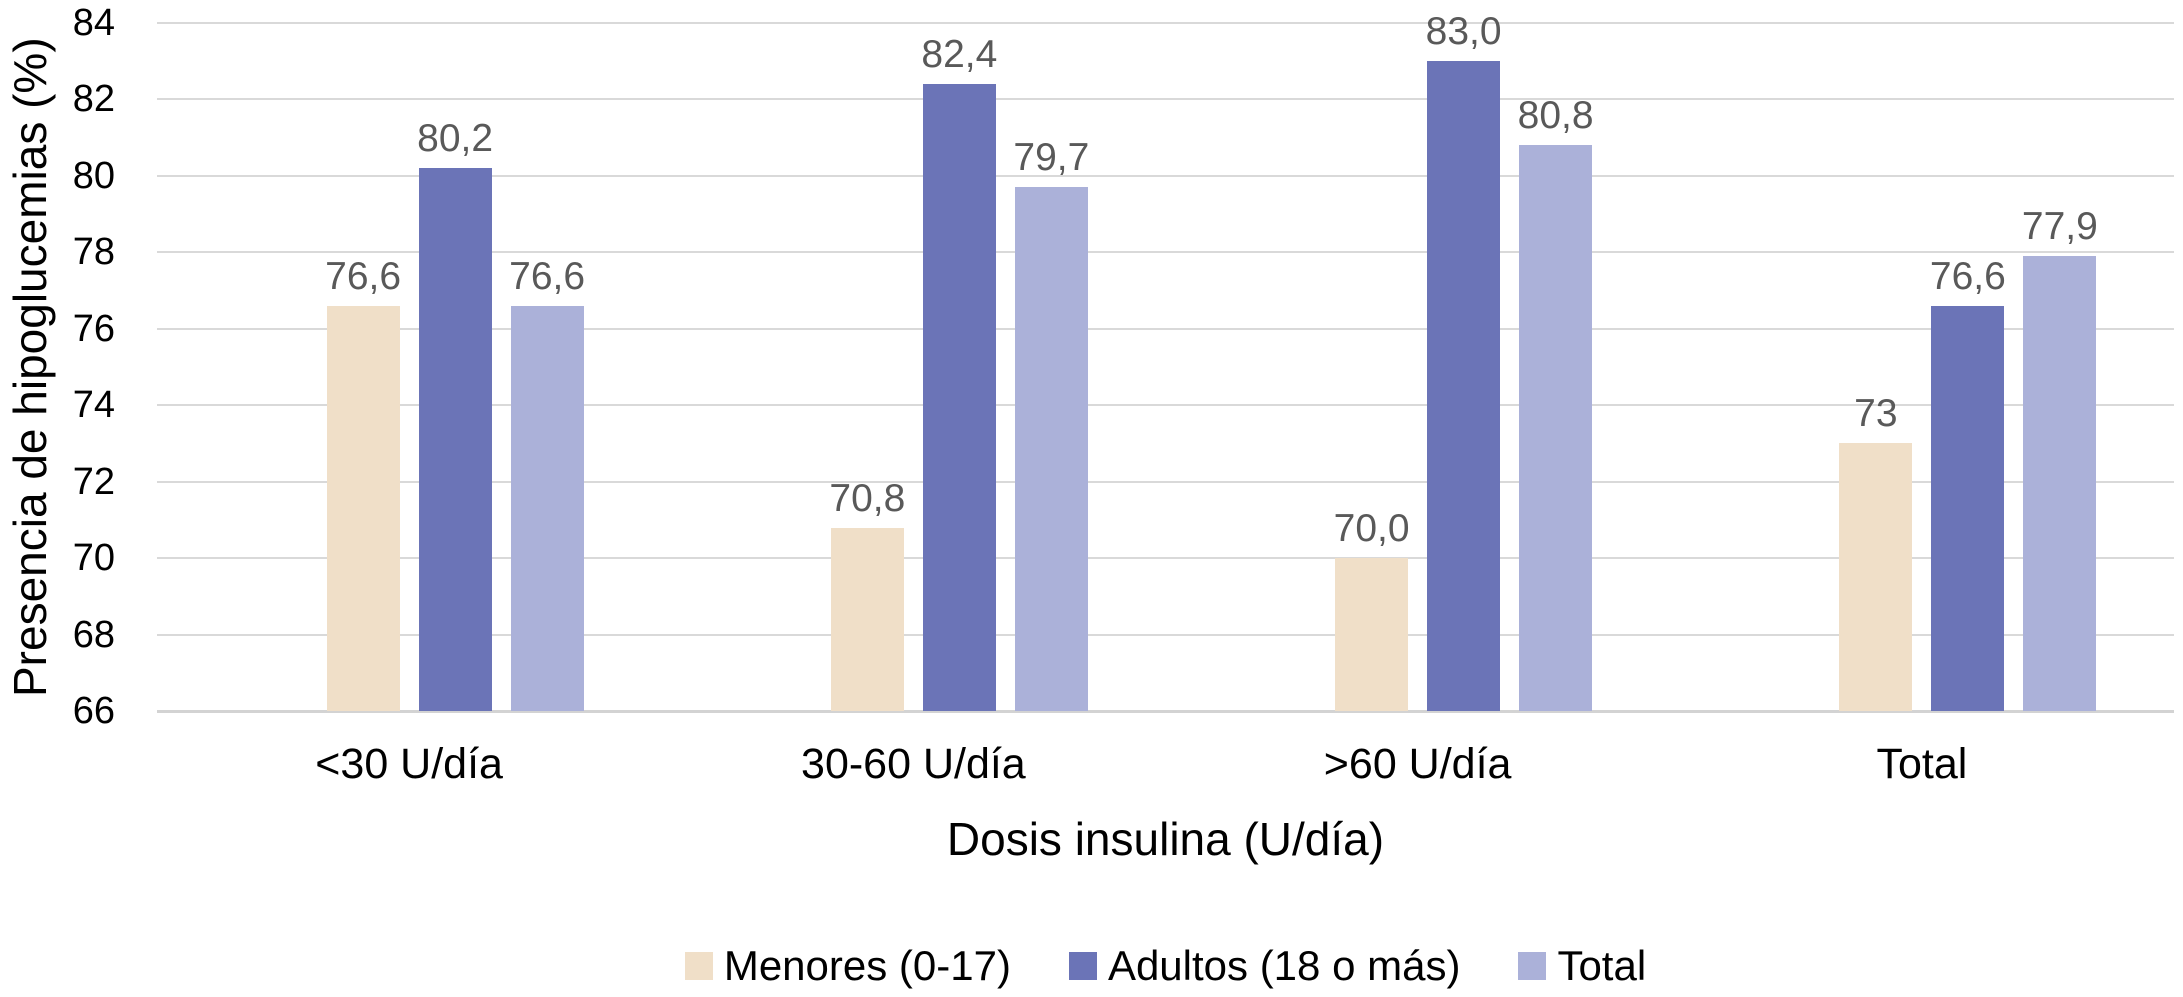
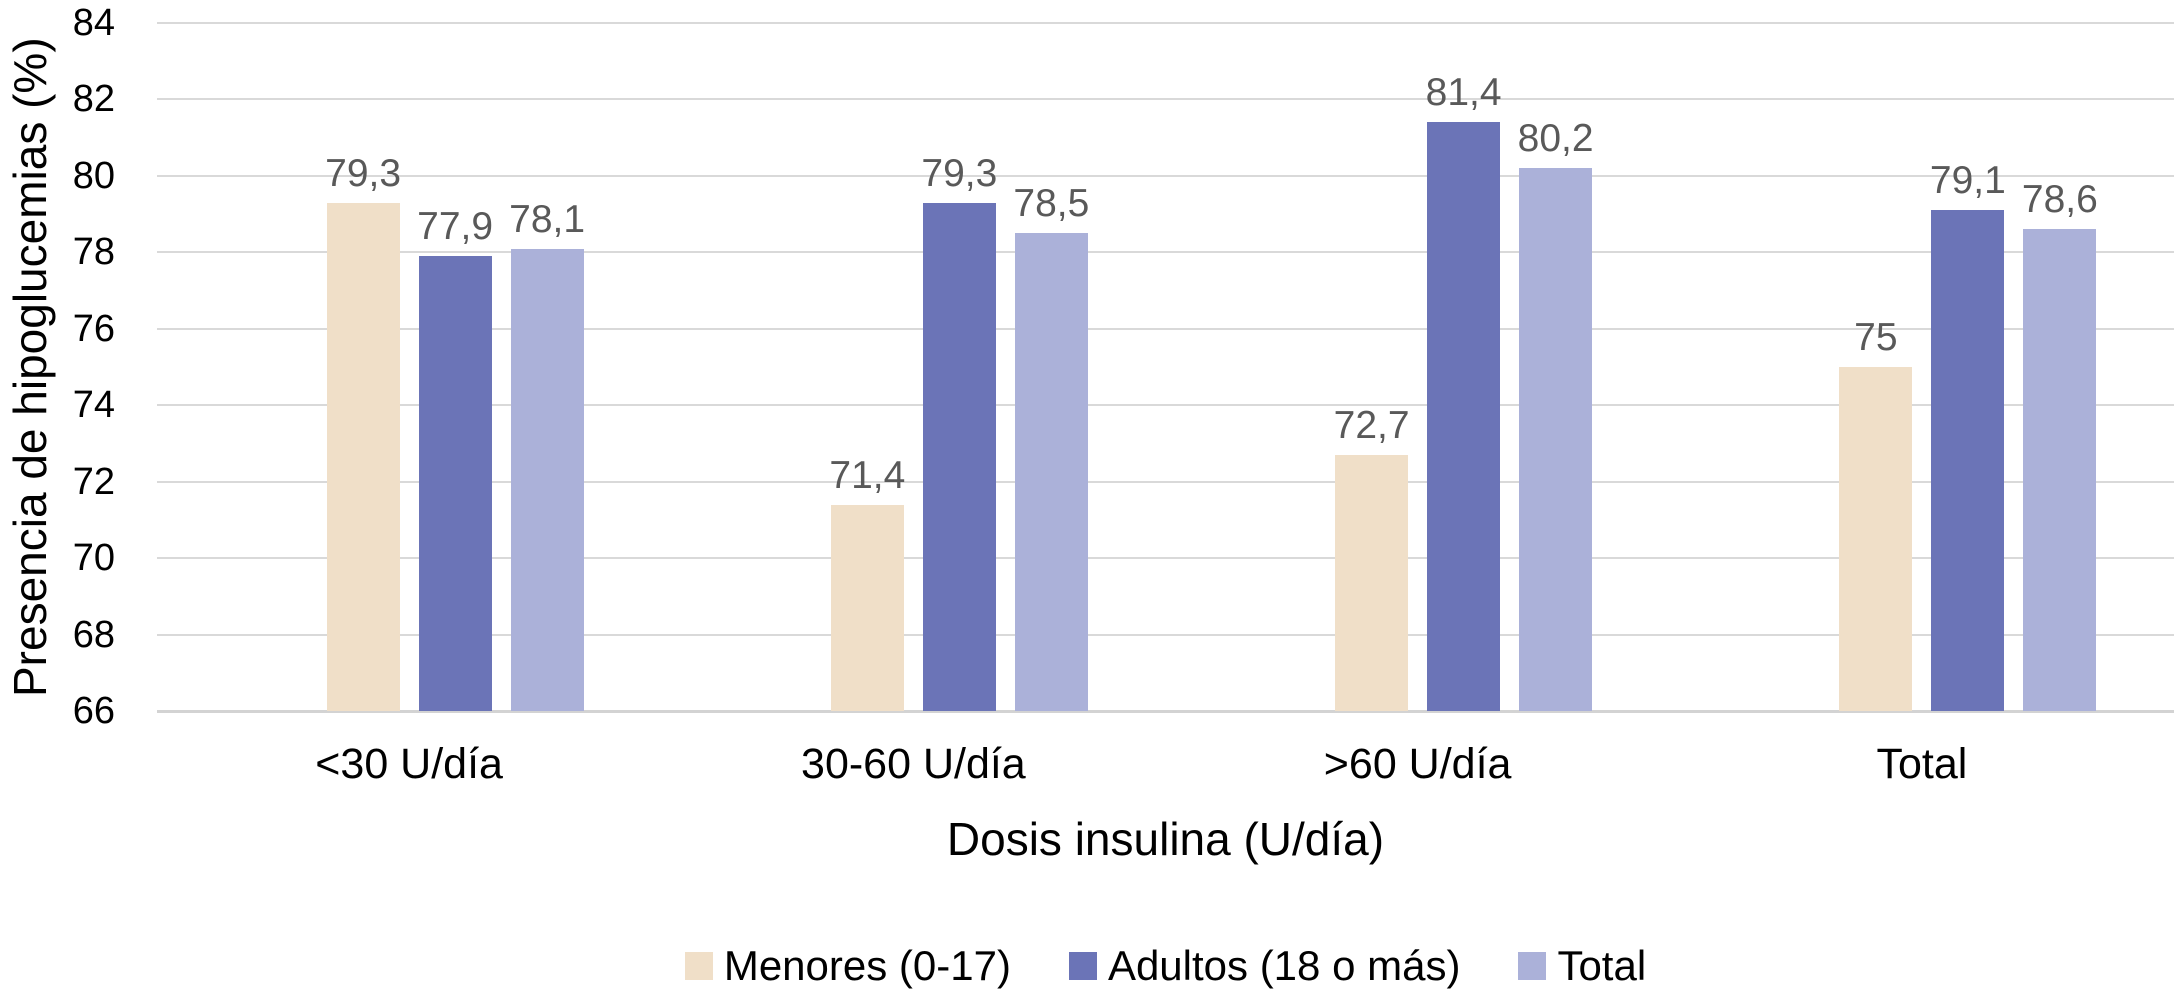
Menores (0-17)/<30 U/día: 76,6 -> 79,3
Adultos (18 o más)/<30 U/día: 80,2 -> 77,9
Total/<30 U/día: 76,6 -> 78,1
Menores (0-17)/30-60 U/día: 70,8 -> 71,4
Adultos (18 o más)/30-60 U/día: 82,4 -> 79,3
Total/30-60 U/día: 79,7 -> 78,5
Menores (0-17)/>60 U/día: 70,0 -> 72,7
Adultos (18 o más)/>60 U/día: 83,0 -> 81,4
Total/>60 U/día: 80,8 -> 80,2
Menores (0-17)/Total: 73 -> 75
Adultos (18 o más)/Total: 76,6 -> 79,1
Total/Total: 77,9 -> 78,6
